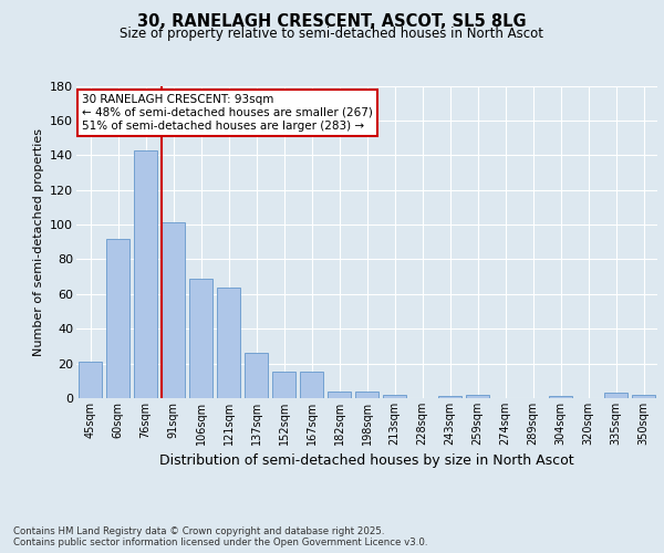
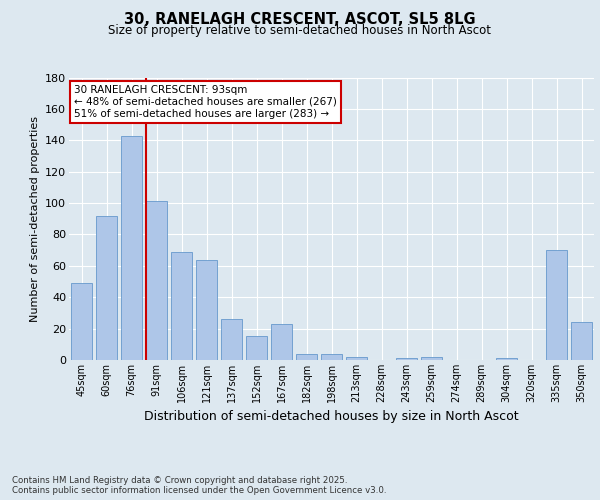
45sqm: 21 -> 49
167sqm: 15 -> 23
335sqm: 3 -> 70
350sqm: 2 -> 24
